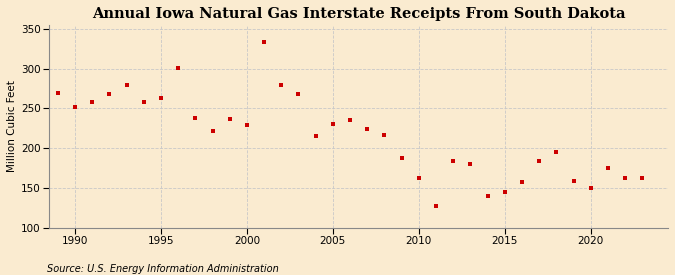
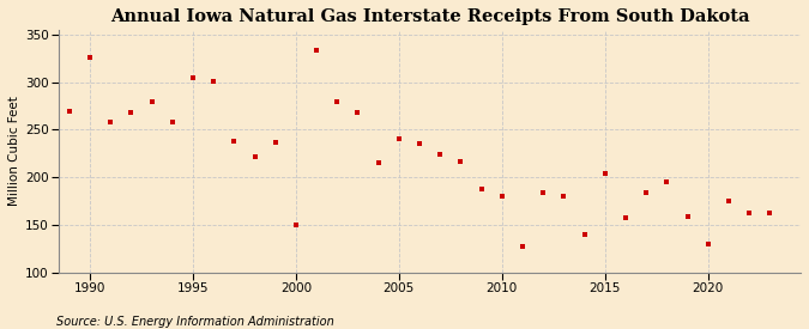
1990: 252 -> 326
1995: 263 -> 304
2000: 229 -> 150
2005: 231 -> 240
2010: 162 -> 180
2015: 145 -> 204
2020: 150 -> 130
